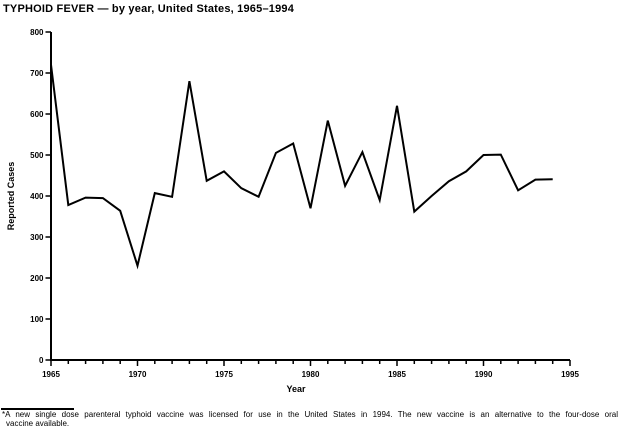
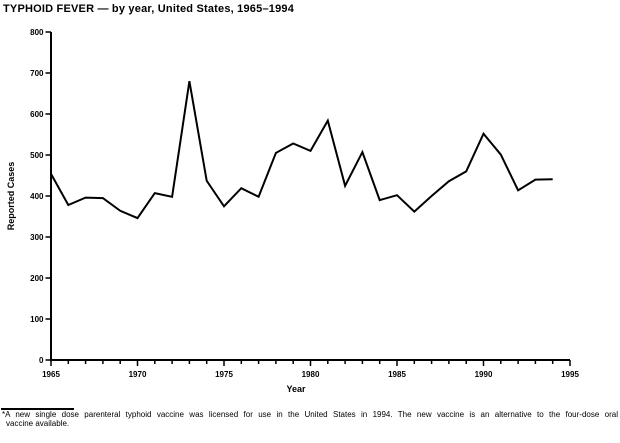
1965: 720 -> 450
1970: 230 -> 350
1975: 460 -> 380
1980: 370 -> 510
1985: 620 -> 400
1990: 500 -> 550
